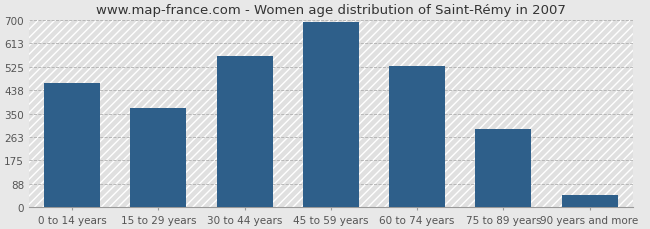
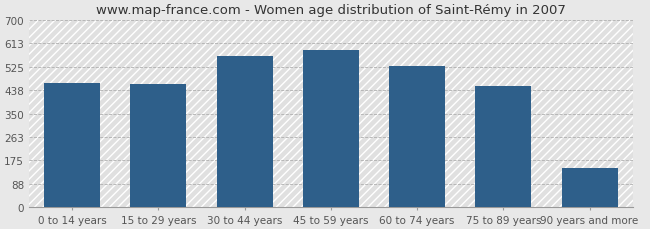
15 to 29 years: 370 -> 460
45 to 59 years: 693 -> 590
75 to 89 years: 293 -> 455
90 years and more: 46 -> 145
